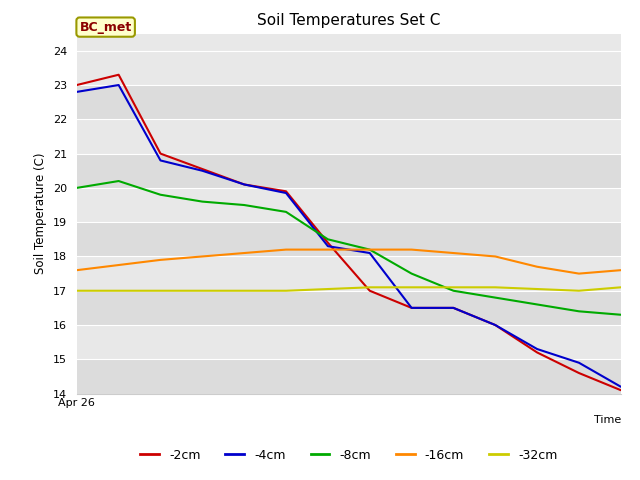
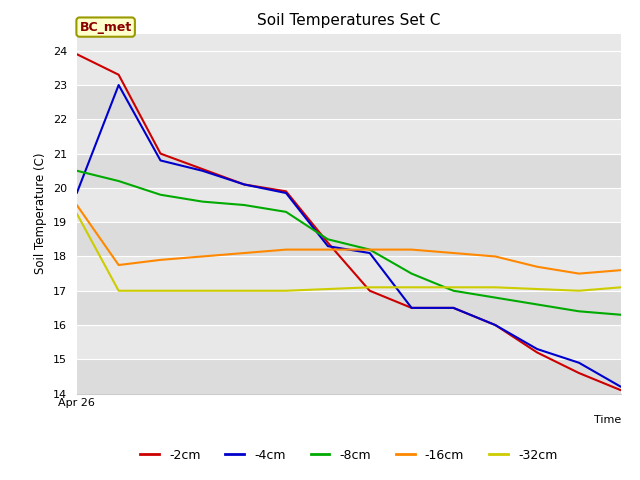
-2cm/Apr 26: 23.00 -> 23.90
-4cm/Apr 26: 22.80 -> 19.85
-8cm/Apr 26: 20.0 -> 20.5
-16cm/Apr 26: 17.60 -> 19.50
-32cm/Apr 26: 17.00 -> 19.25
